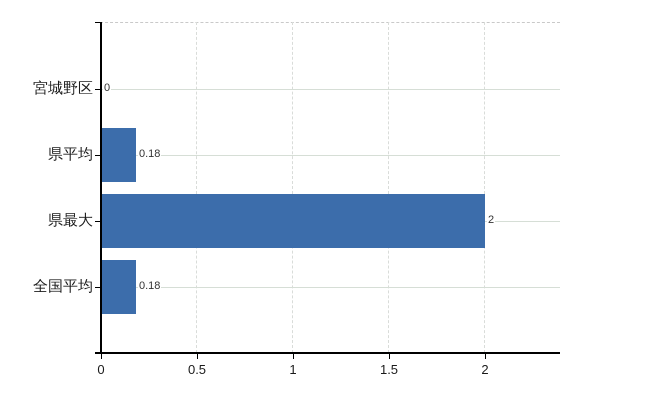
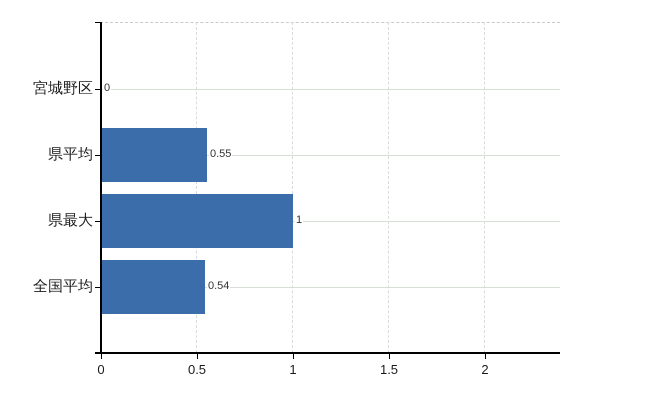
県平均: 0.18 -> 0.55
県最大: 2 -> 1
全国平均: 0.18 -> 0.54
